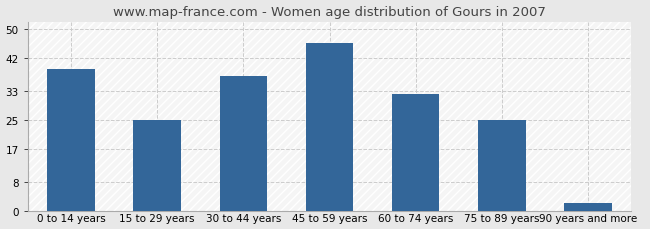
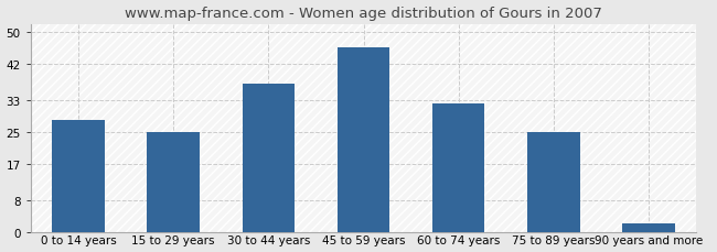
0 to 14 years: 39 -> 28
